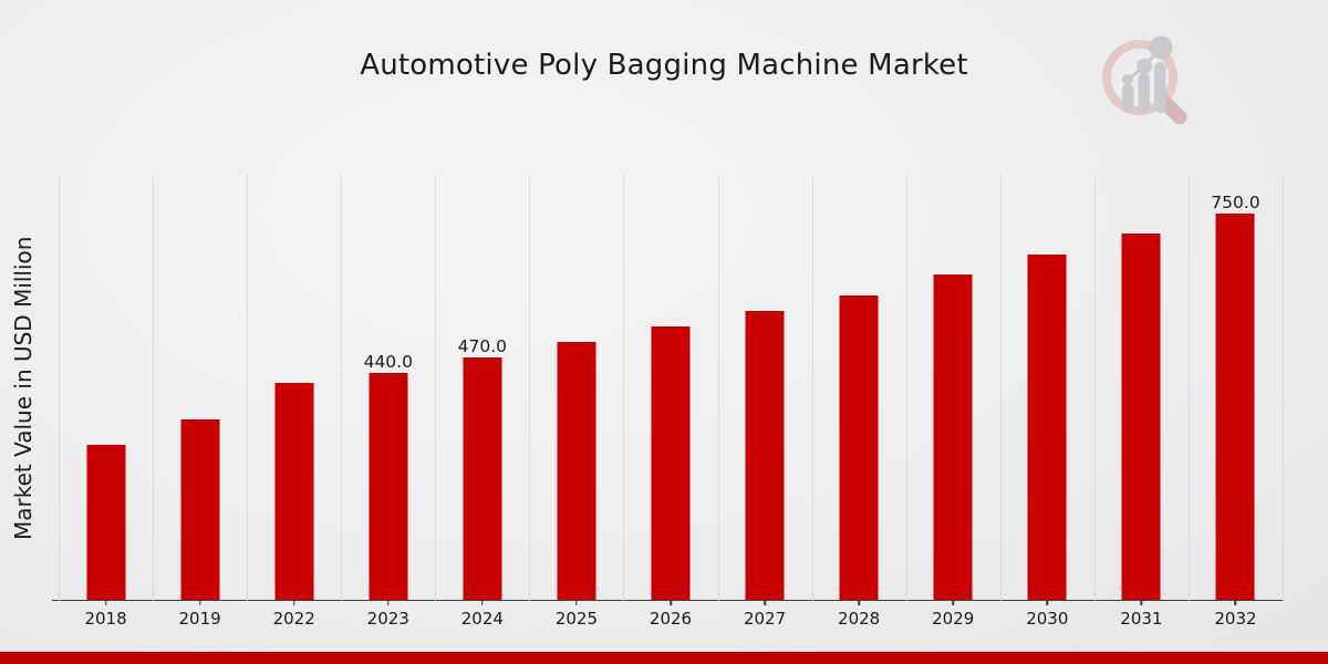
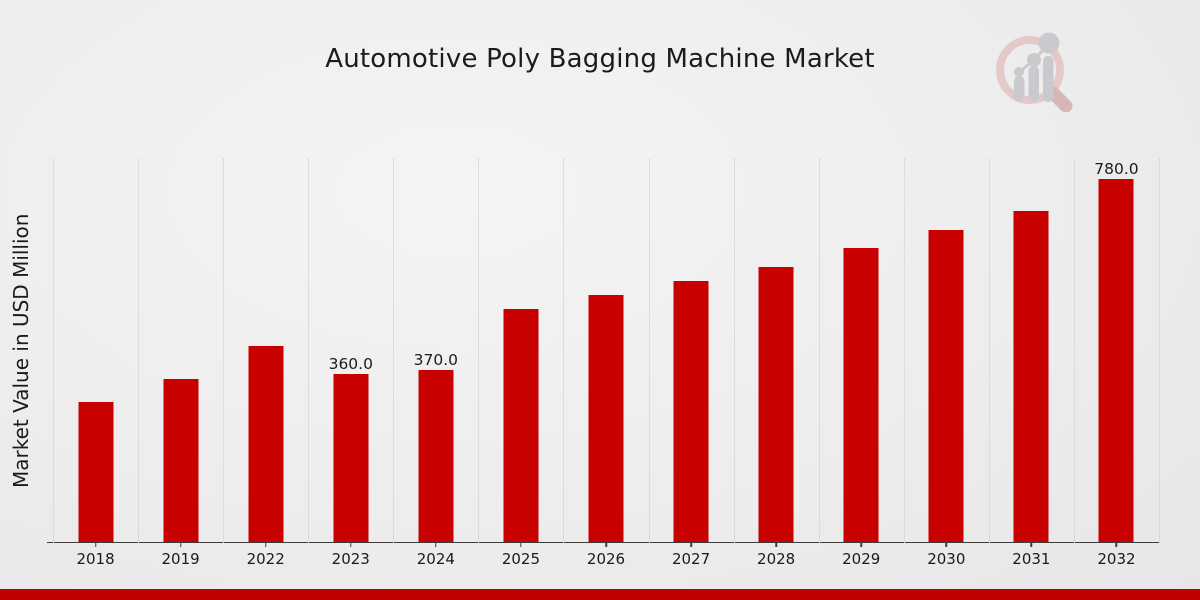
2023: 440.0 -> 360.0
2024: 470.0 -> 370.0
2032: 750.0 -> 780.0
